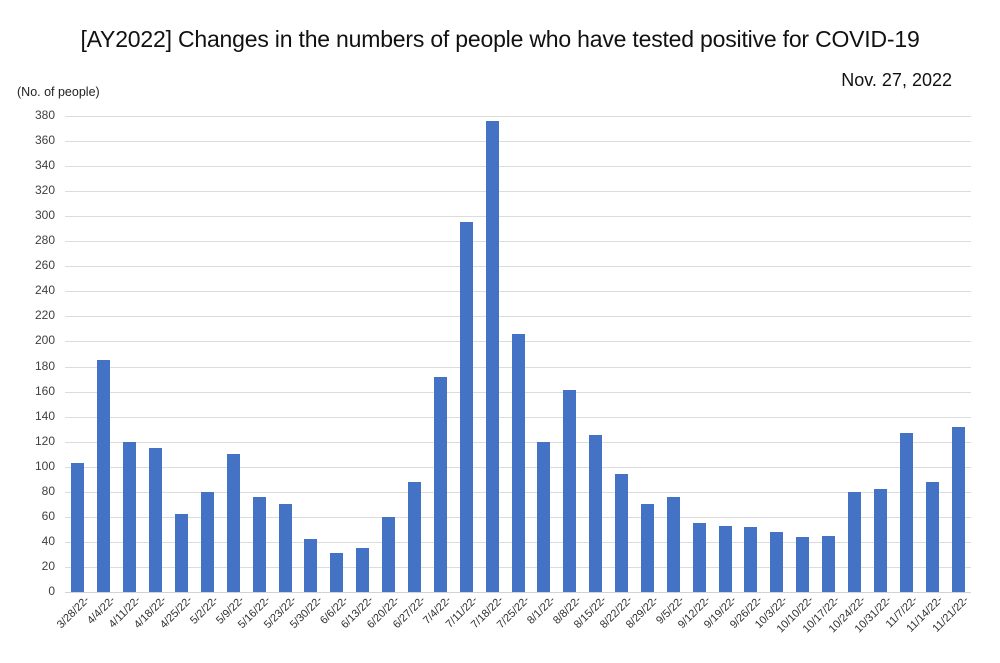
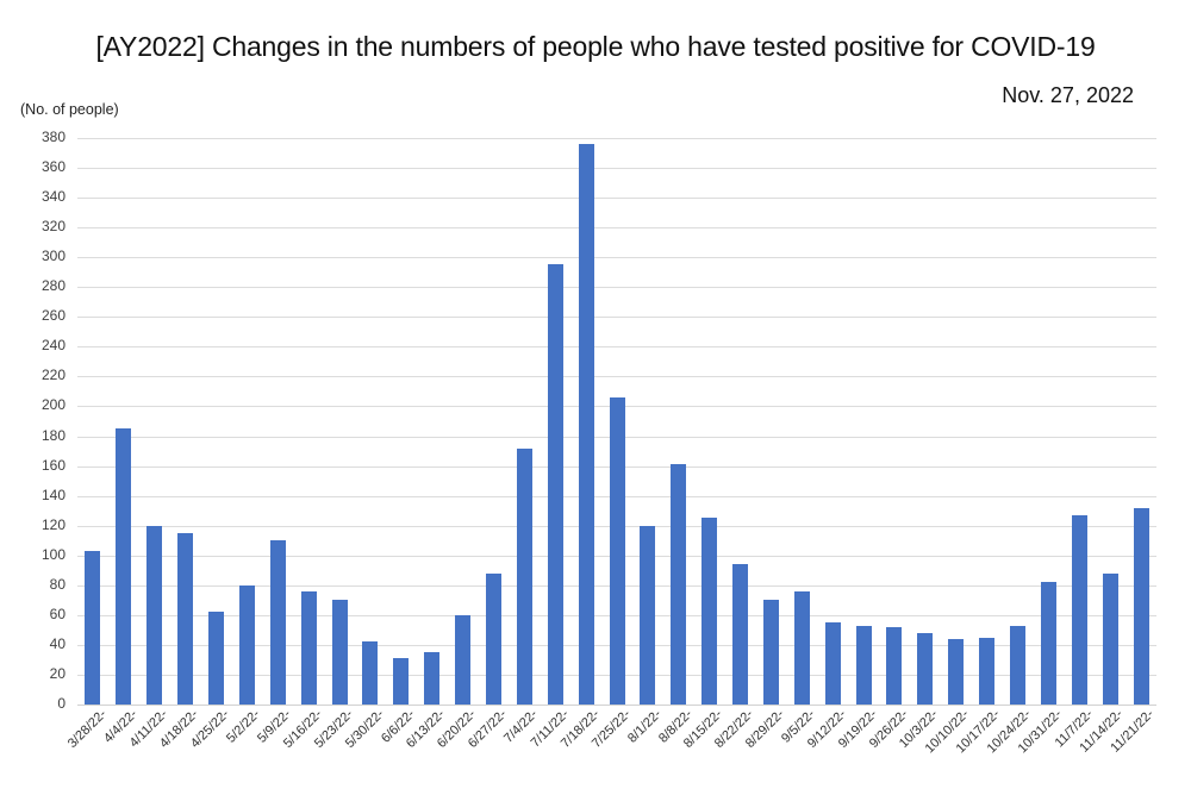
10/24/22-: 80 -> 53
